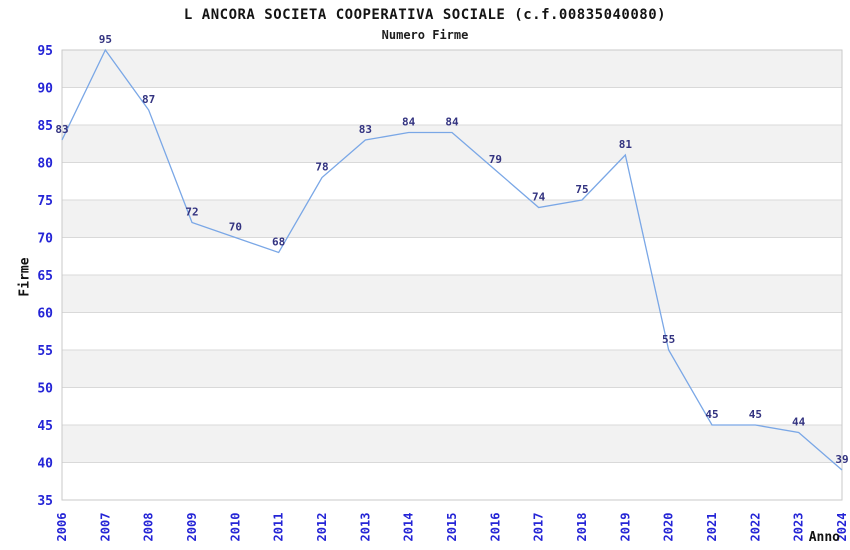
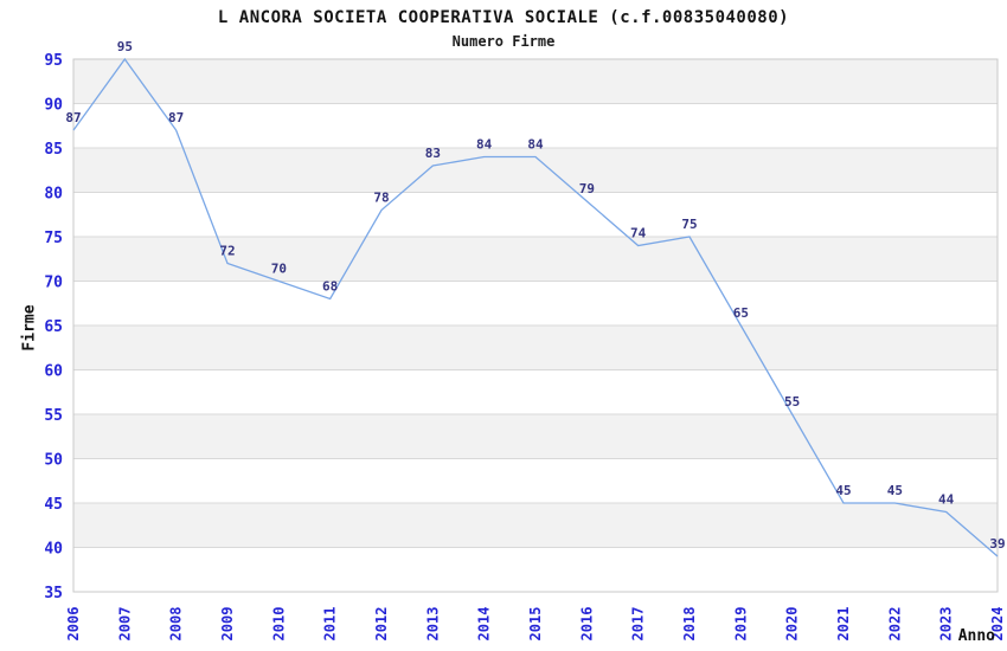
2006: 83 -> 87
2019: 81 -> 65
